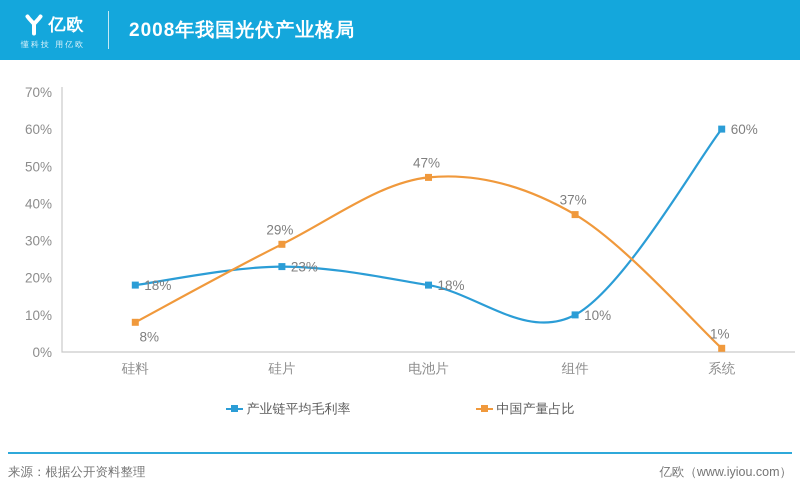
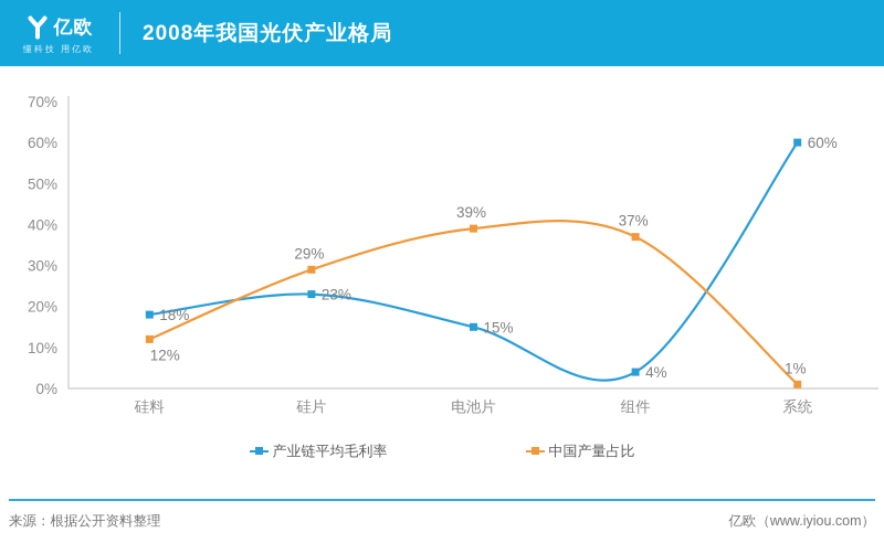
中国产量占比/硅料: 8% -> 12%
产业链平均毛利率/电池片: 18% -> 15%
中国产量占比/电池片: 47% -> 39%
产业链平均毛利率/组件: 10% -> 4%
